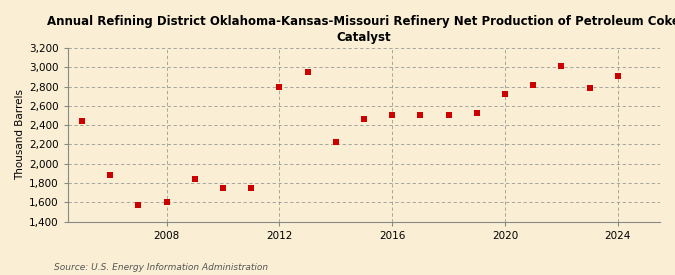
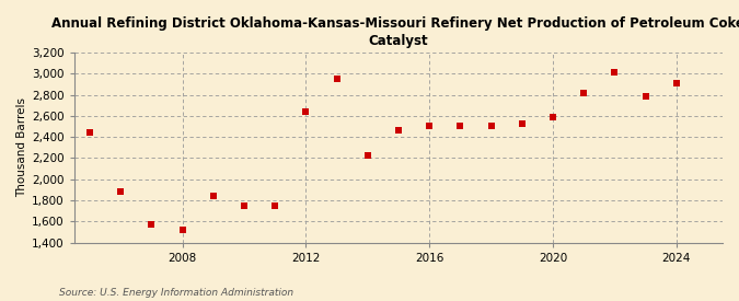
2008: 1,600 -> 1,520
2012: 2,800 -> 2,640
2020: 2,720 -> 2,590
